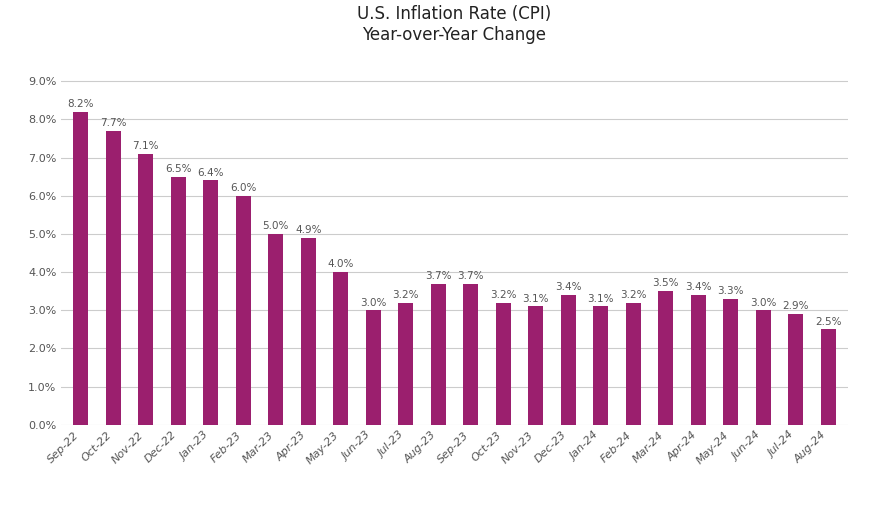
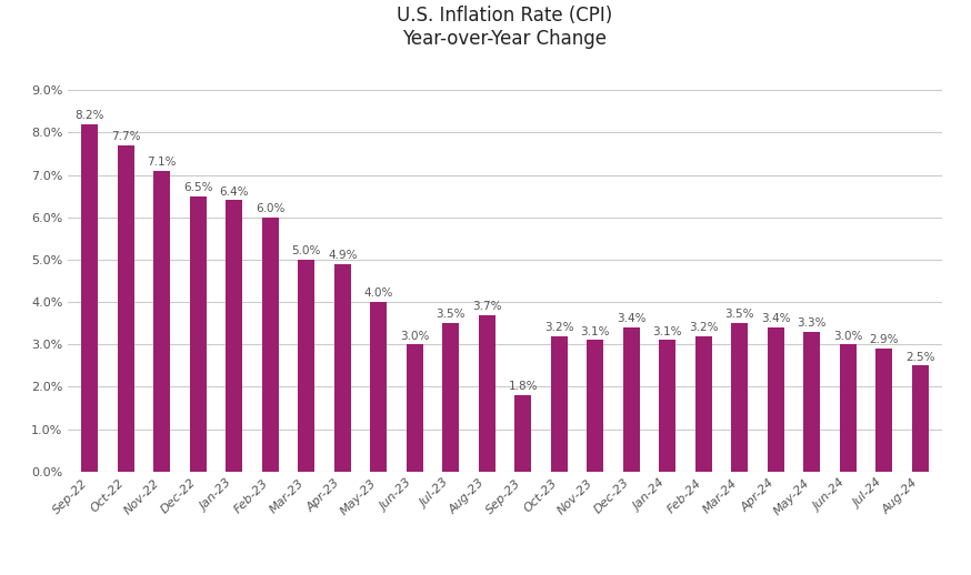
Jul-23: 3.2% -> 3.5%
Sep-23: 3.7% -> 1.8%
